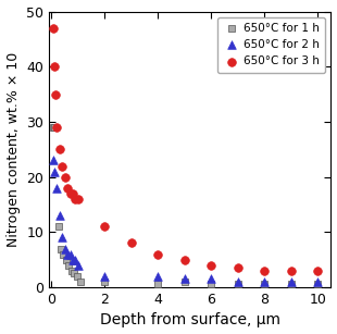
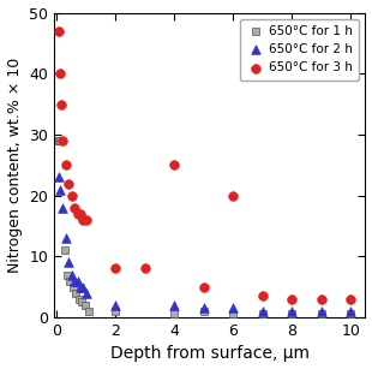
650°C for 3 h/2: 11.0 -> 8.0
650°C for 3 h/4: 6.0 -> 25.0
650°C for 3 h/6: 4.0 -> 20.0
